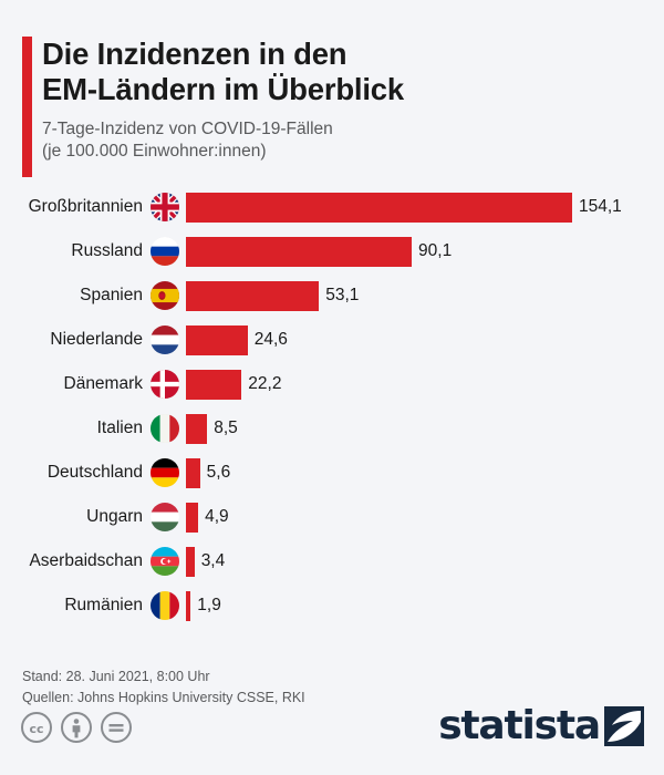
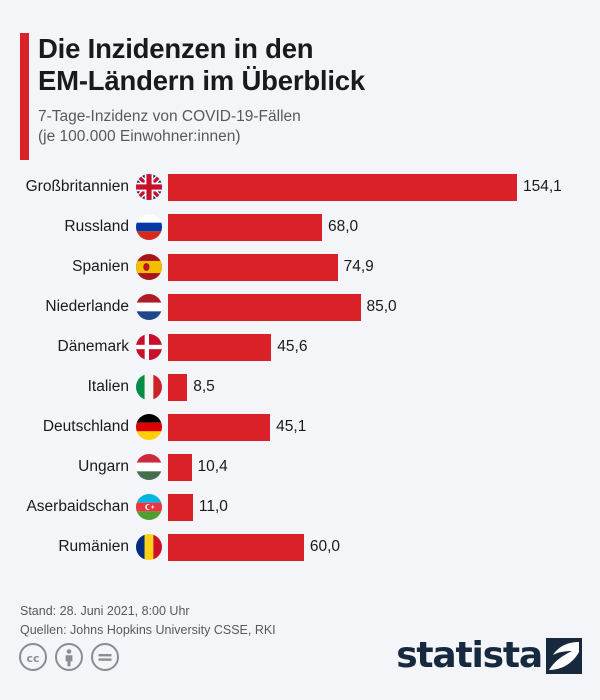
Russland: 90,1 -> 68,0
Spanien: 53,1 -> 74,9
Niederlande: 24,6 -> 85,0
Dänemark: 22,2 -> 45,6
Deutschland: 5,6 -> 45,1
Ungarn: 4,9 -> 10,4
Aserbaidschan: 3,4 -> 11,0
Rumänien: 1,9 -> 60,0
